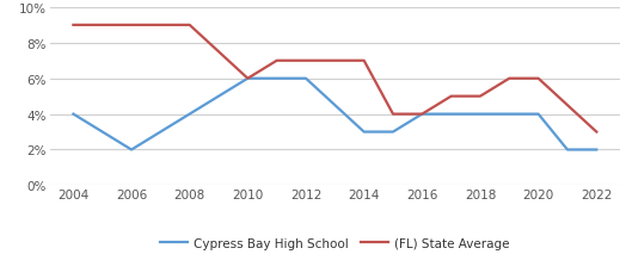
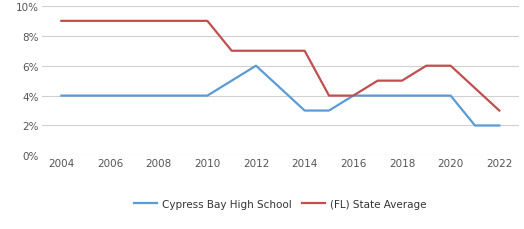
Cypress Bay High School/2006: 2% -> 4%
Cypress Bay High School/2010: 6% -> 4%
(FL) State Average/2010: 6% -> 9%
